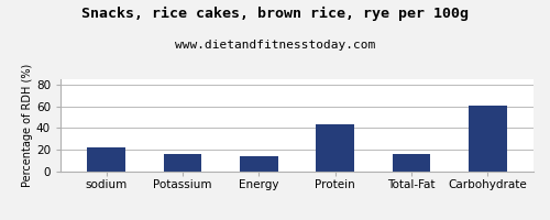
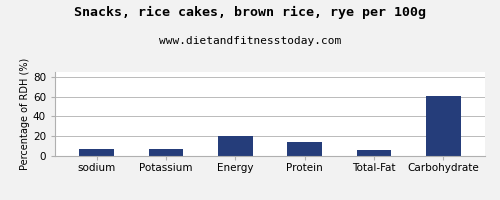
sodium: 22 -> 7
Potassium: 16 -> 7
Energy: 14 -> 20
Protein: 44 -> 14
Total-Fat: 16 -> 6
